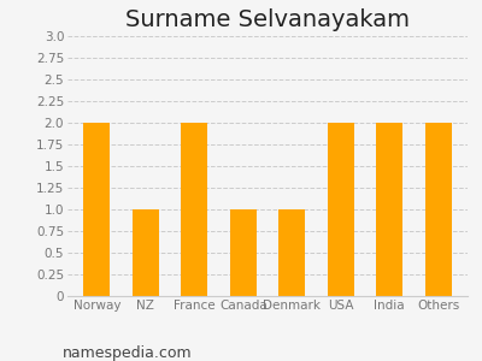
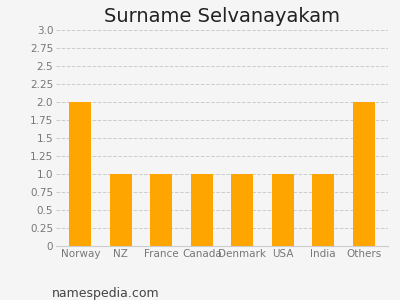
France: 2 -> 1
USA: 2 -> 1
India: 2 -> 1
